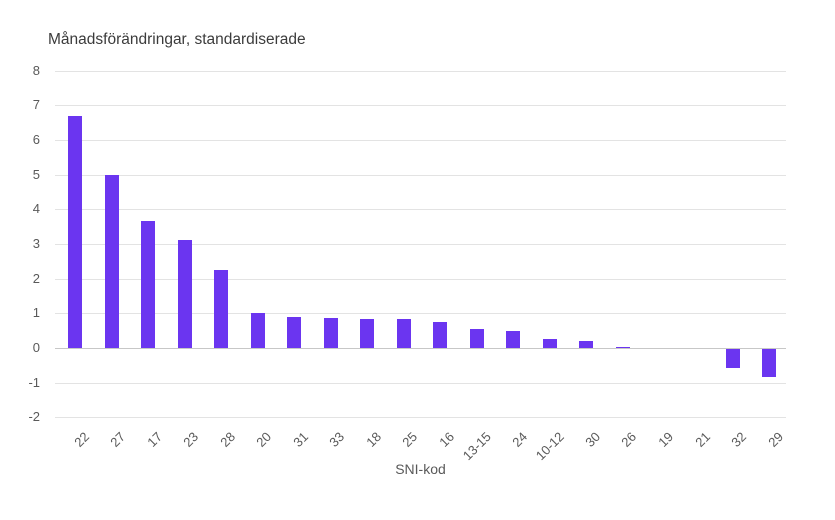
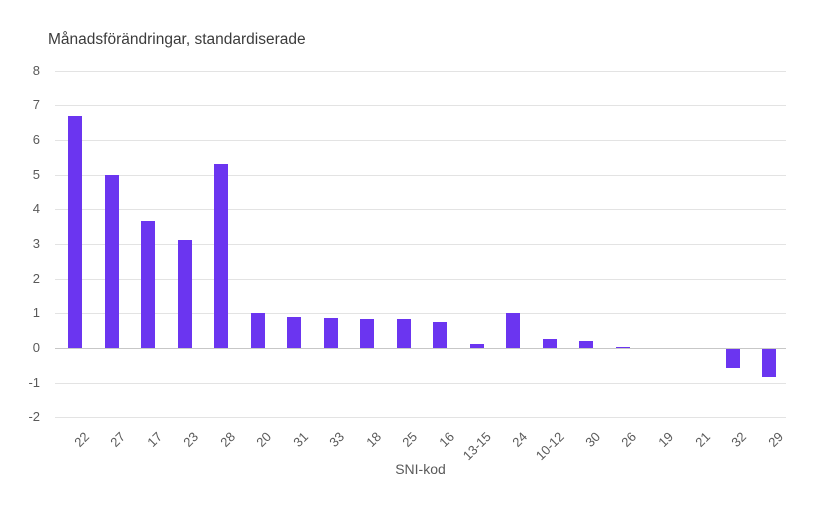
28: 2.2 -> 5.3
13-15: 0.6 -> 0.1
24: 0.5 -> 1.0
